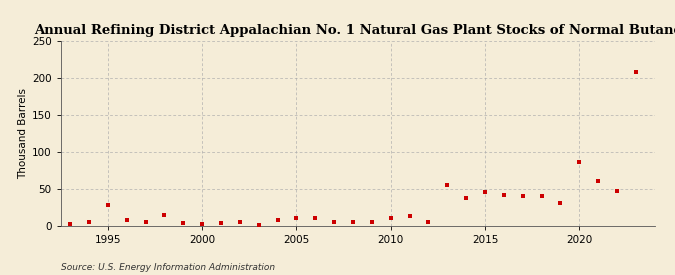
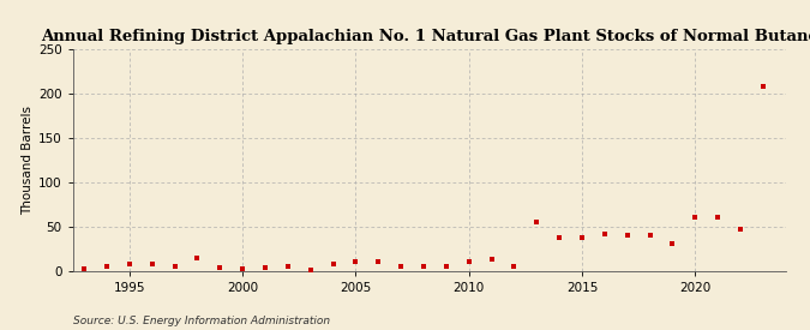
1995: 28 -> 8
2015: 46 -> 37
2020: 86 -> 60
